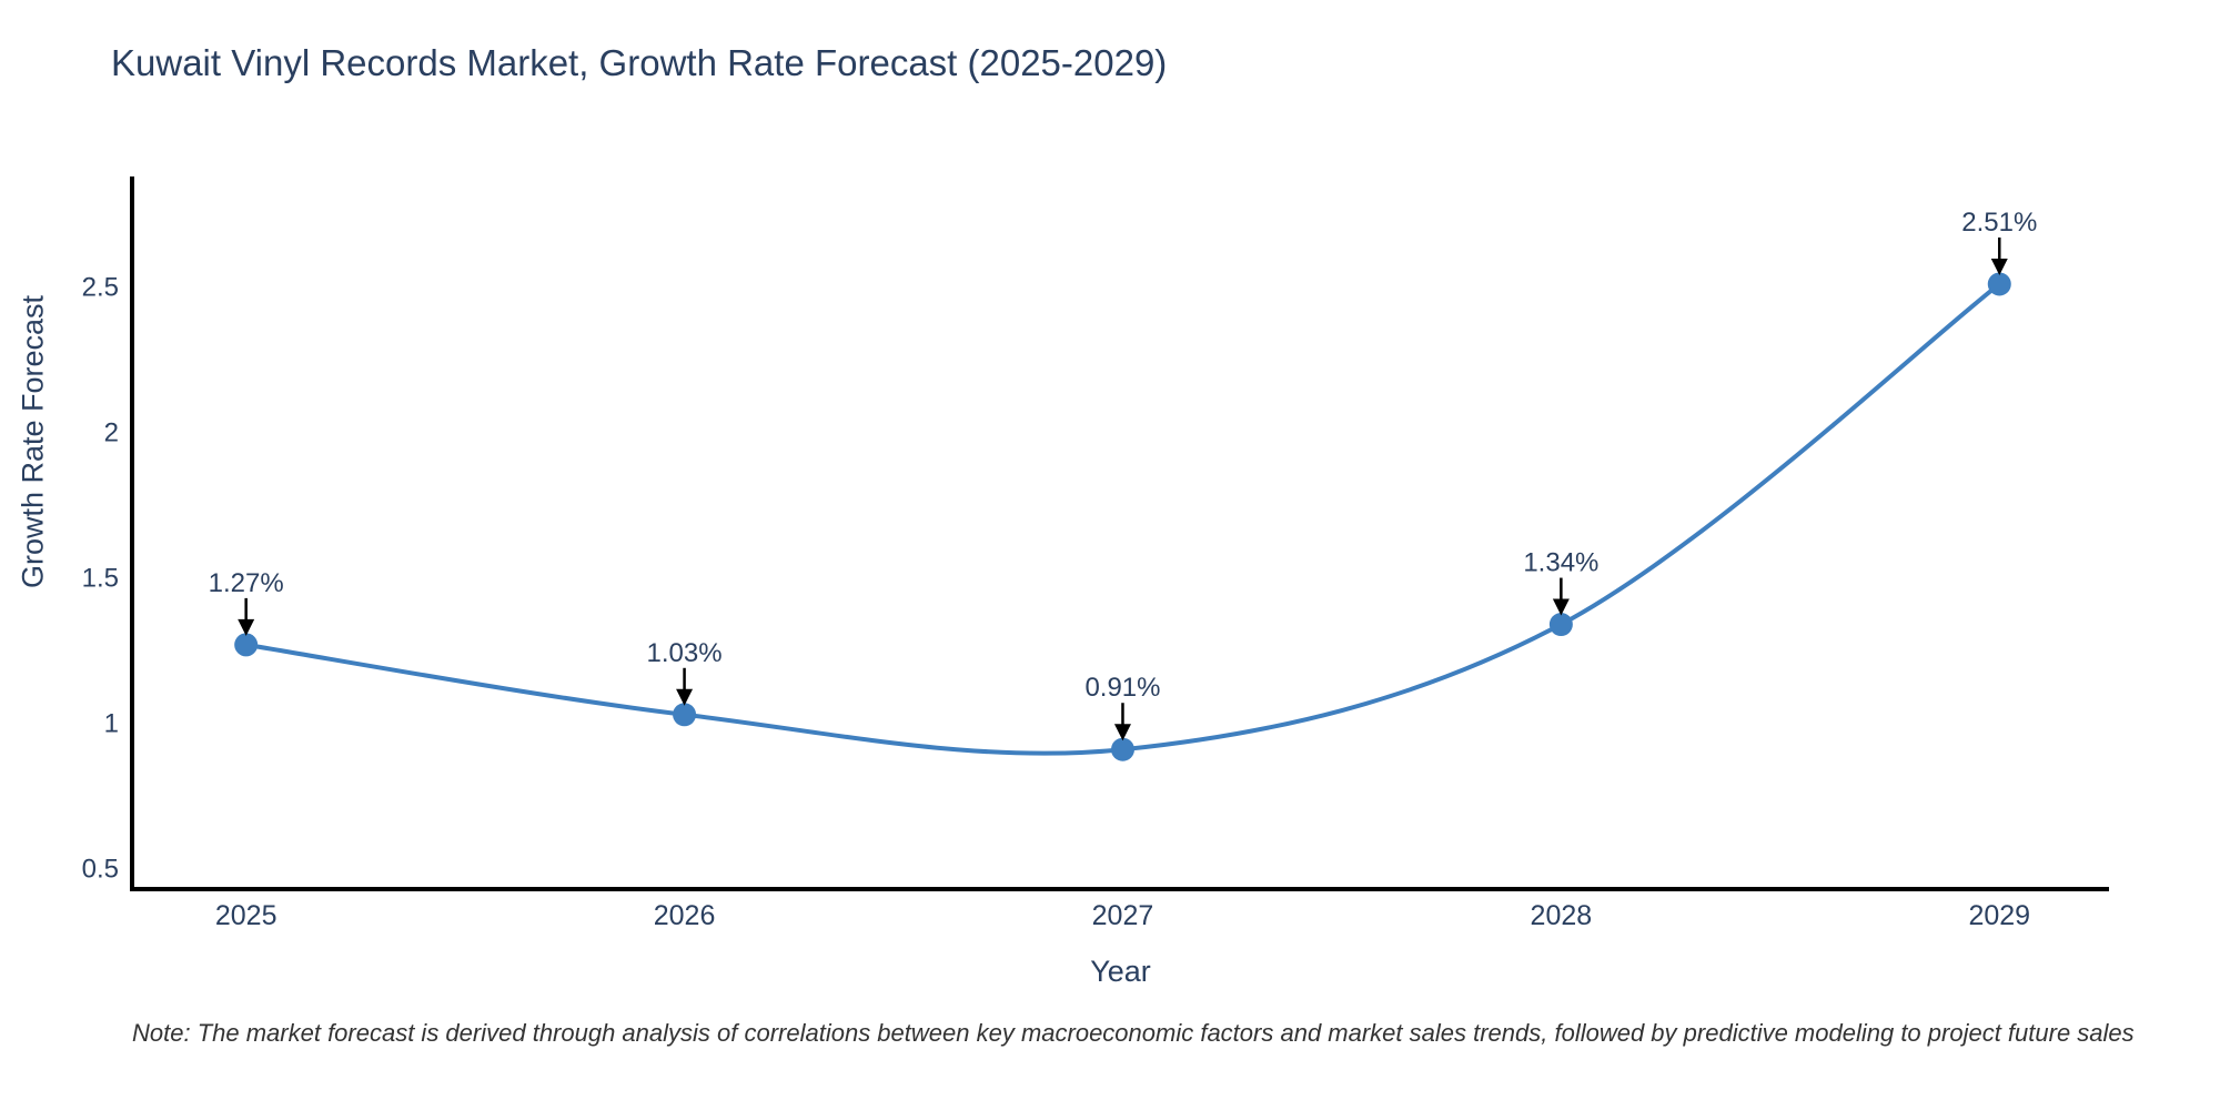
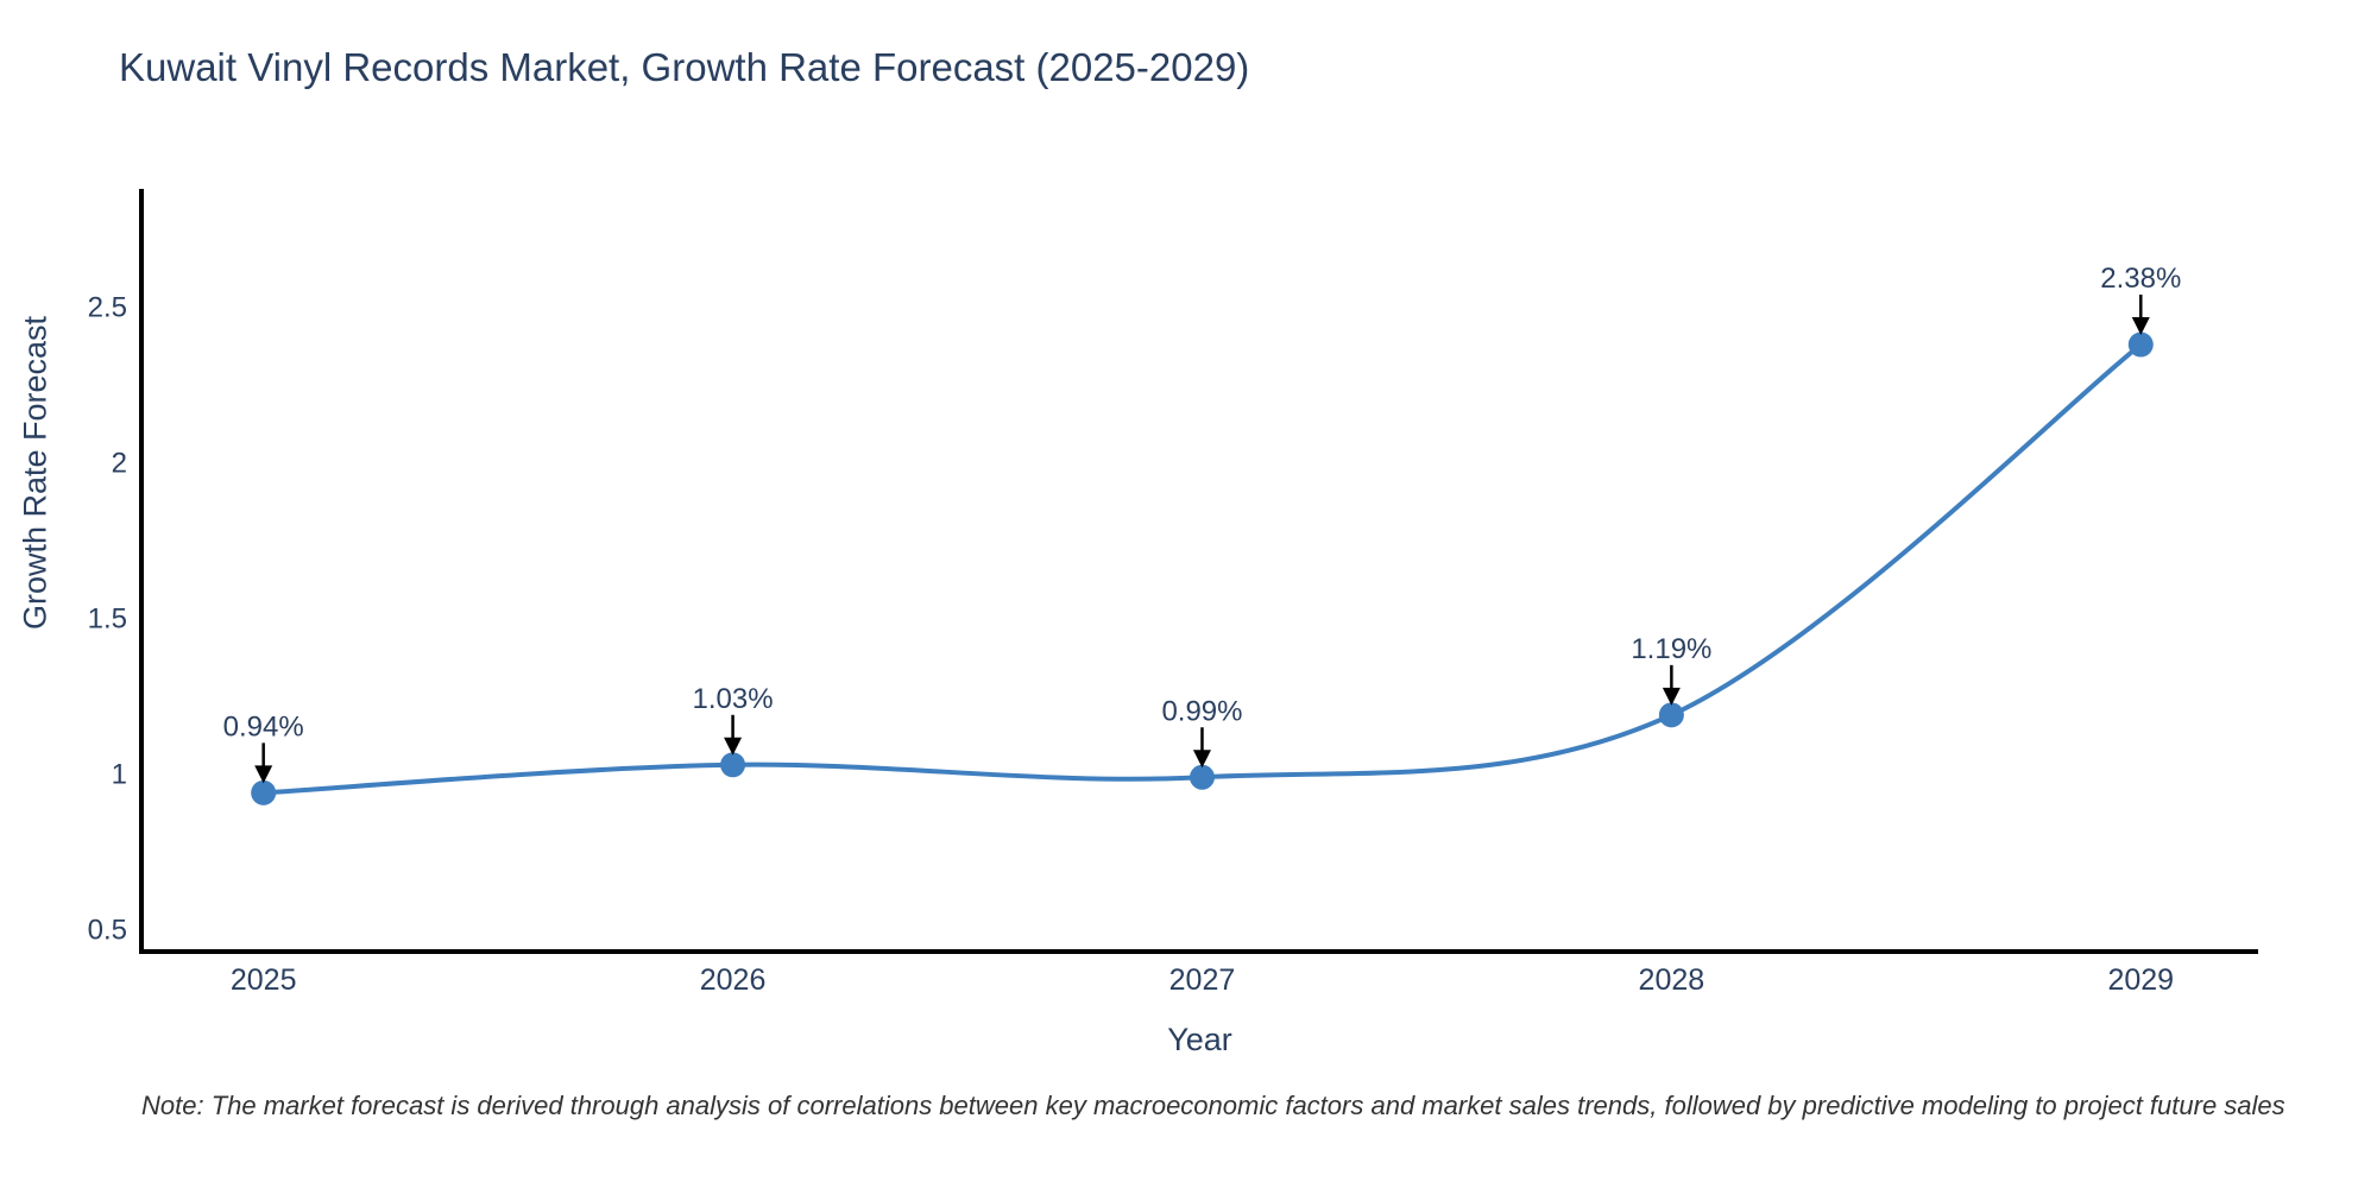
2025: 1.27% -> 0.94%
2027: 0.91% -> 0.99%
2028: 1.34% -> 1.19%
2029: 2.51% -> 2.38%
